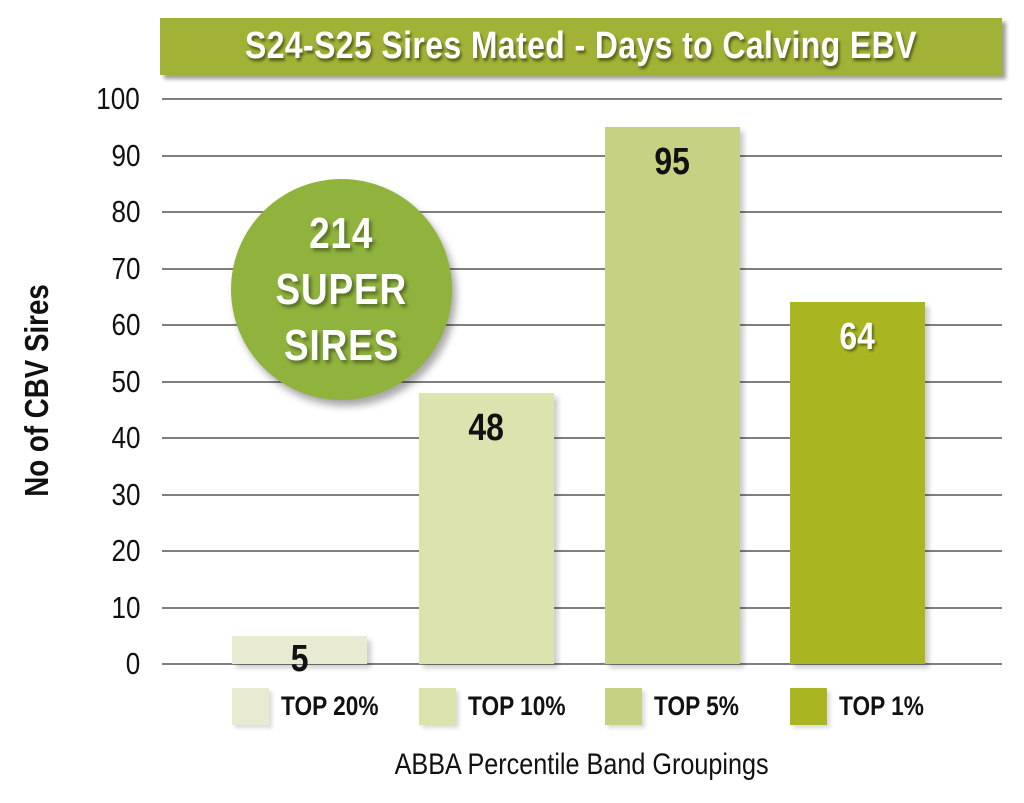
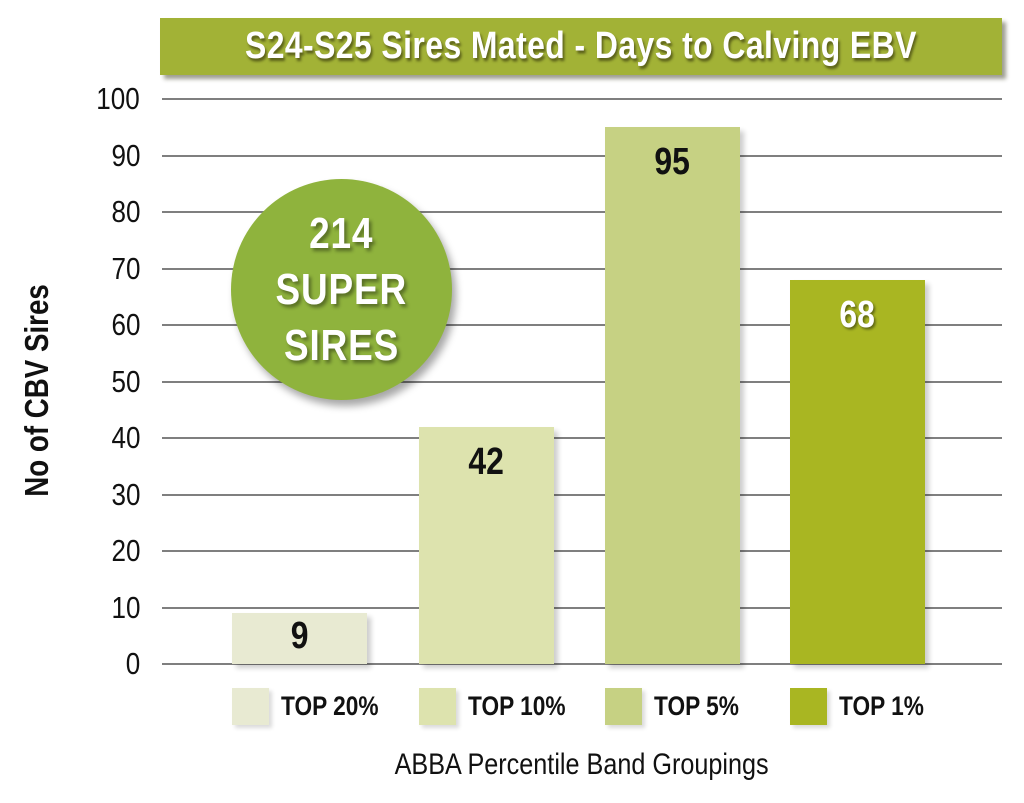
TOP 20%: 5 -> 9
TOP 10%: 48 -> 42
TOP 1%: 64 -> 68
